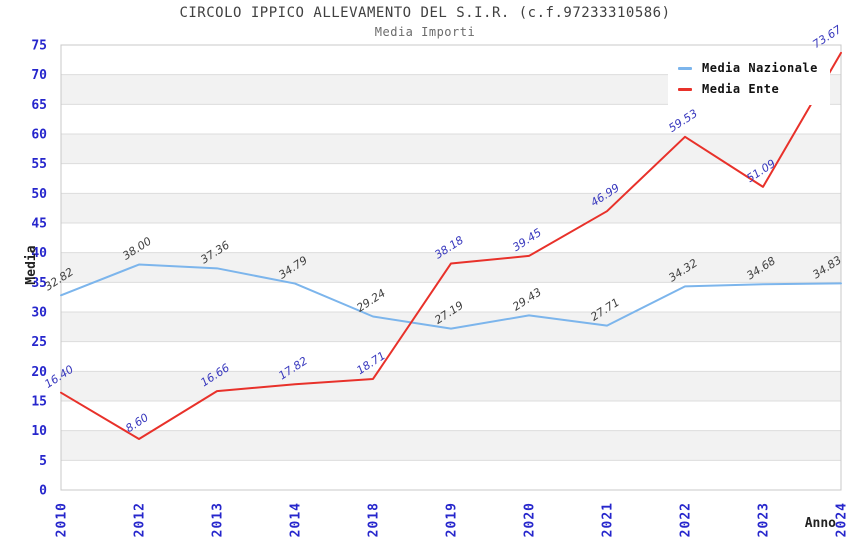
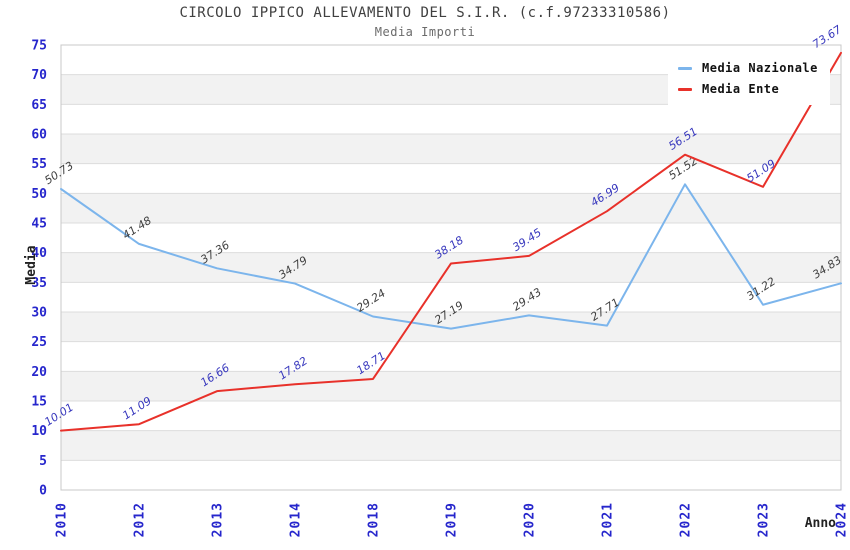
Media Nazionale/2010: 32.82 -> 50.73
Media Ente/2010: 16.40 -> 10.01
Media Nazionale/2012: 38.00 -> 41.48
Media Ente/2012: 8.60 -> 11.09
Media Nazionale/2022: 34.32 -> 51.52
Media Ente/2022: 59.53 -> 56.51
Media Nazionale/2023: 34.68 -> 31.22
